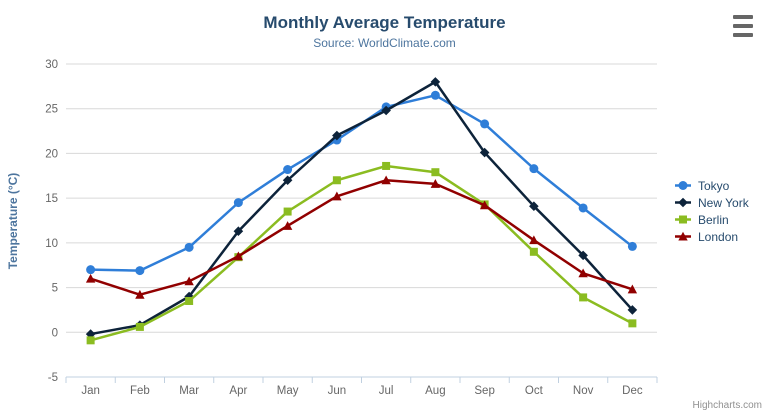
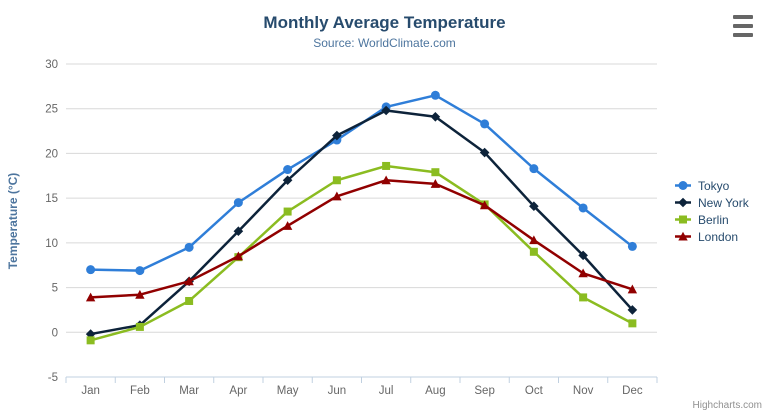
London/Jan: 6 -> 4
New York/Mar: 4 -> 6
New York/Aug: 28 -> 24
